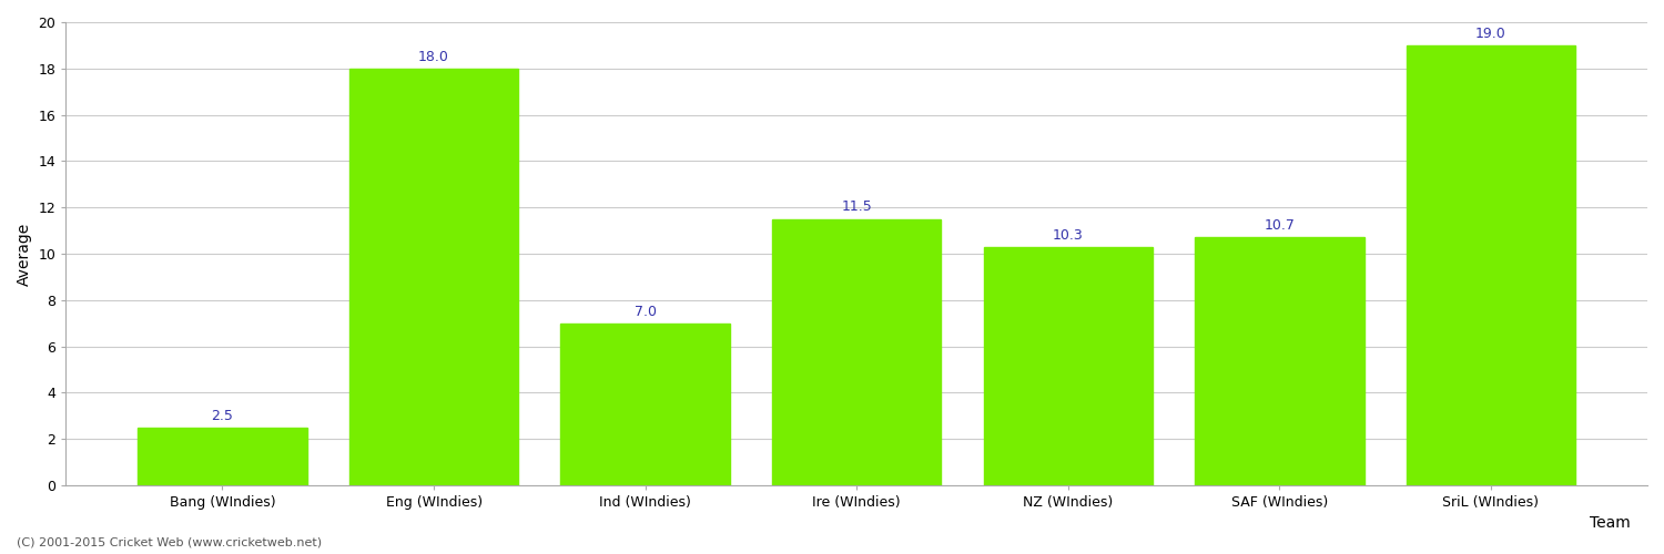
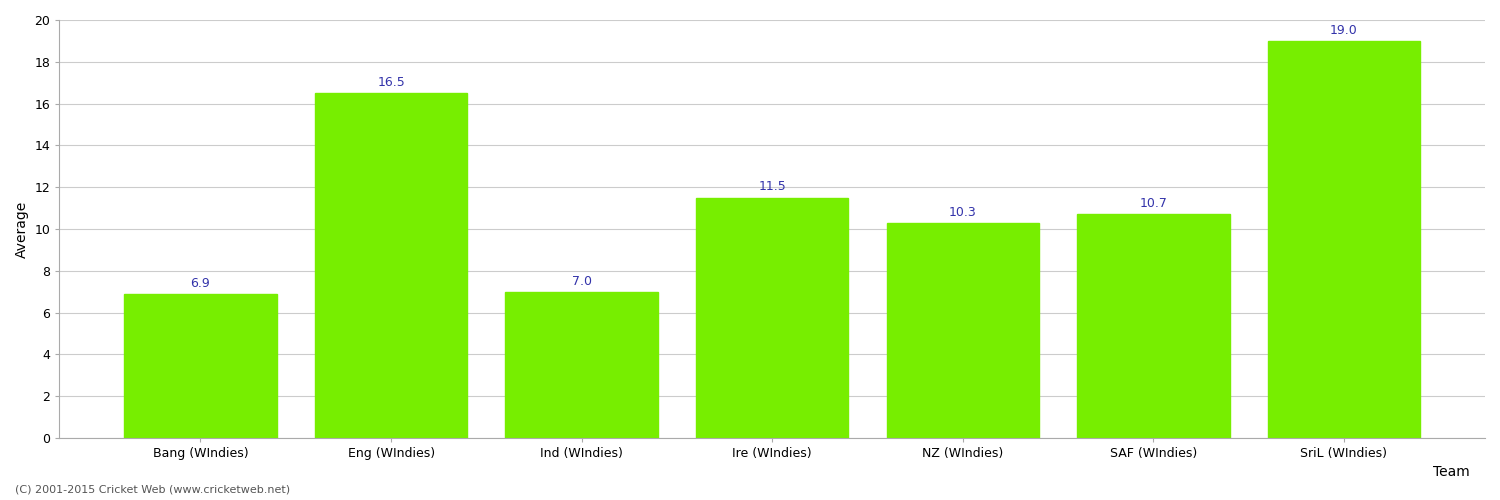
Bang (WIndies): 2.5 -> 6.9
Eng (WIndies): 18.0 -> 16.5
